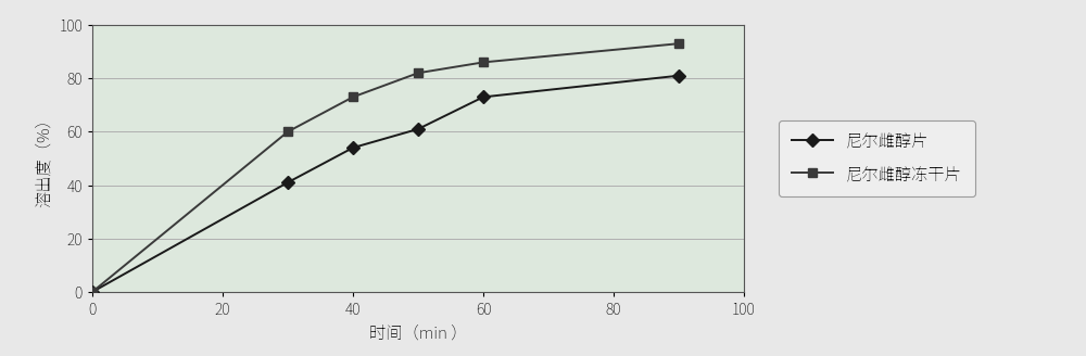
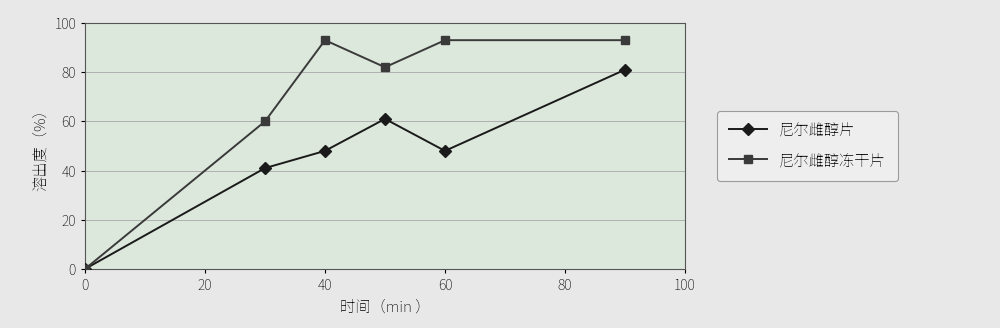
尼尔雌醇片/40: 54 -> 48
尼尔雌醇冻干片/40: 73 -> 93
尼尔雌醇片/60: 73 -> 48
尼尔雌醇冻干片/60: 86 -> 93
